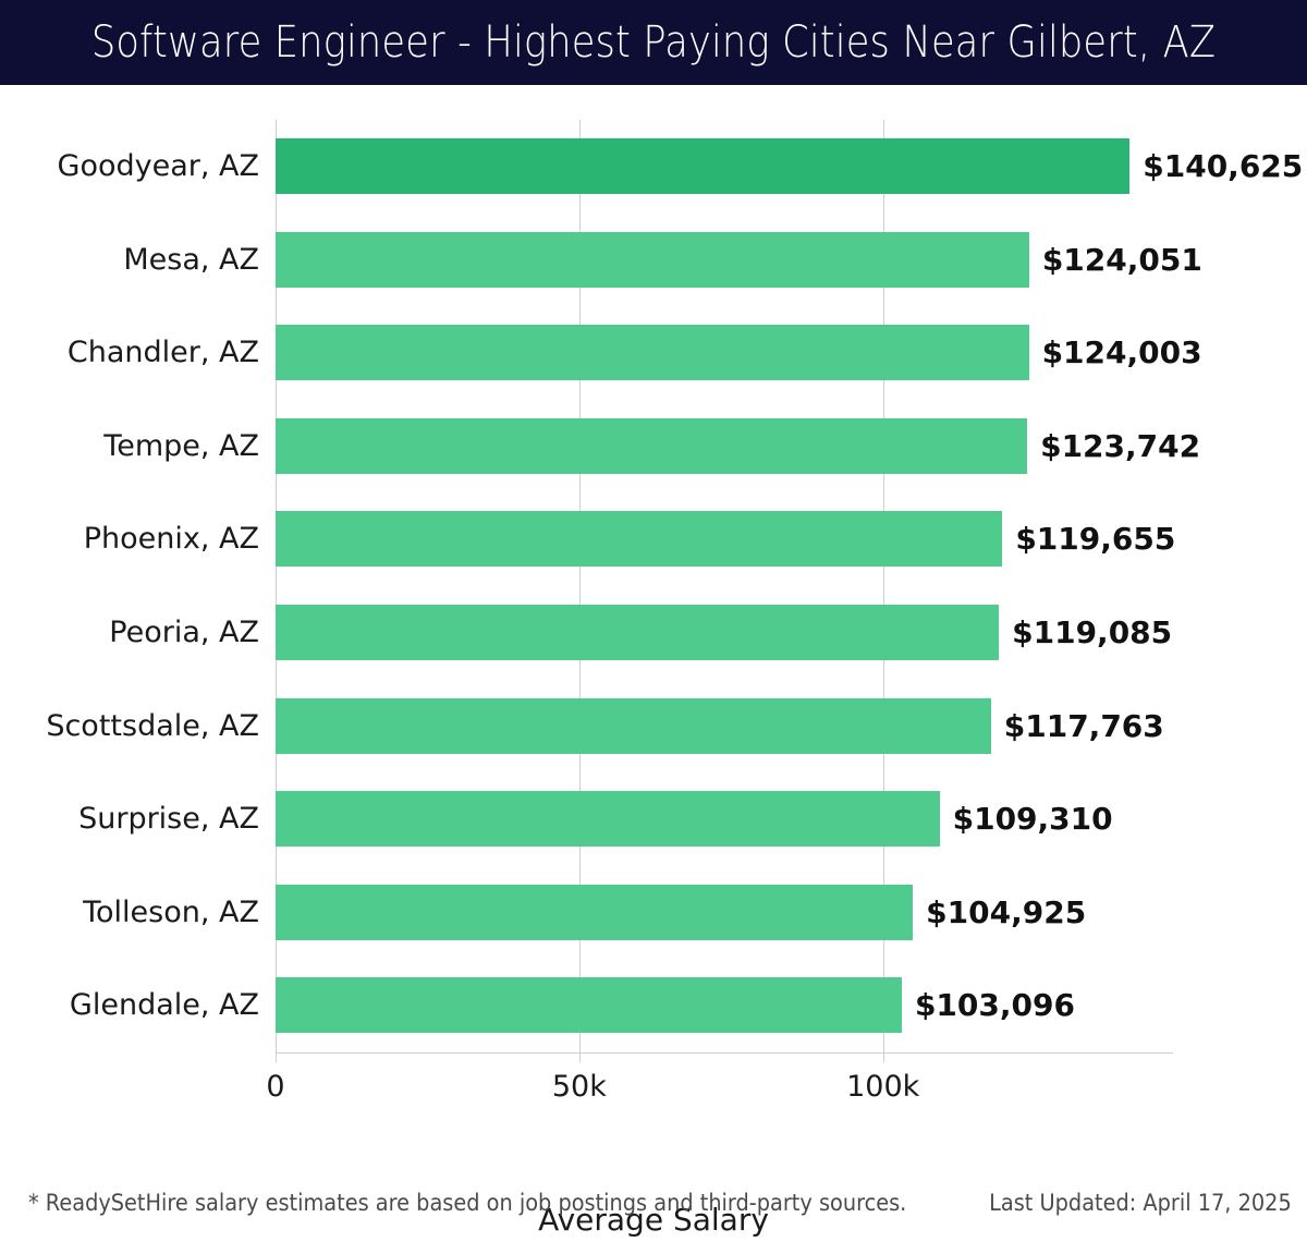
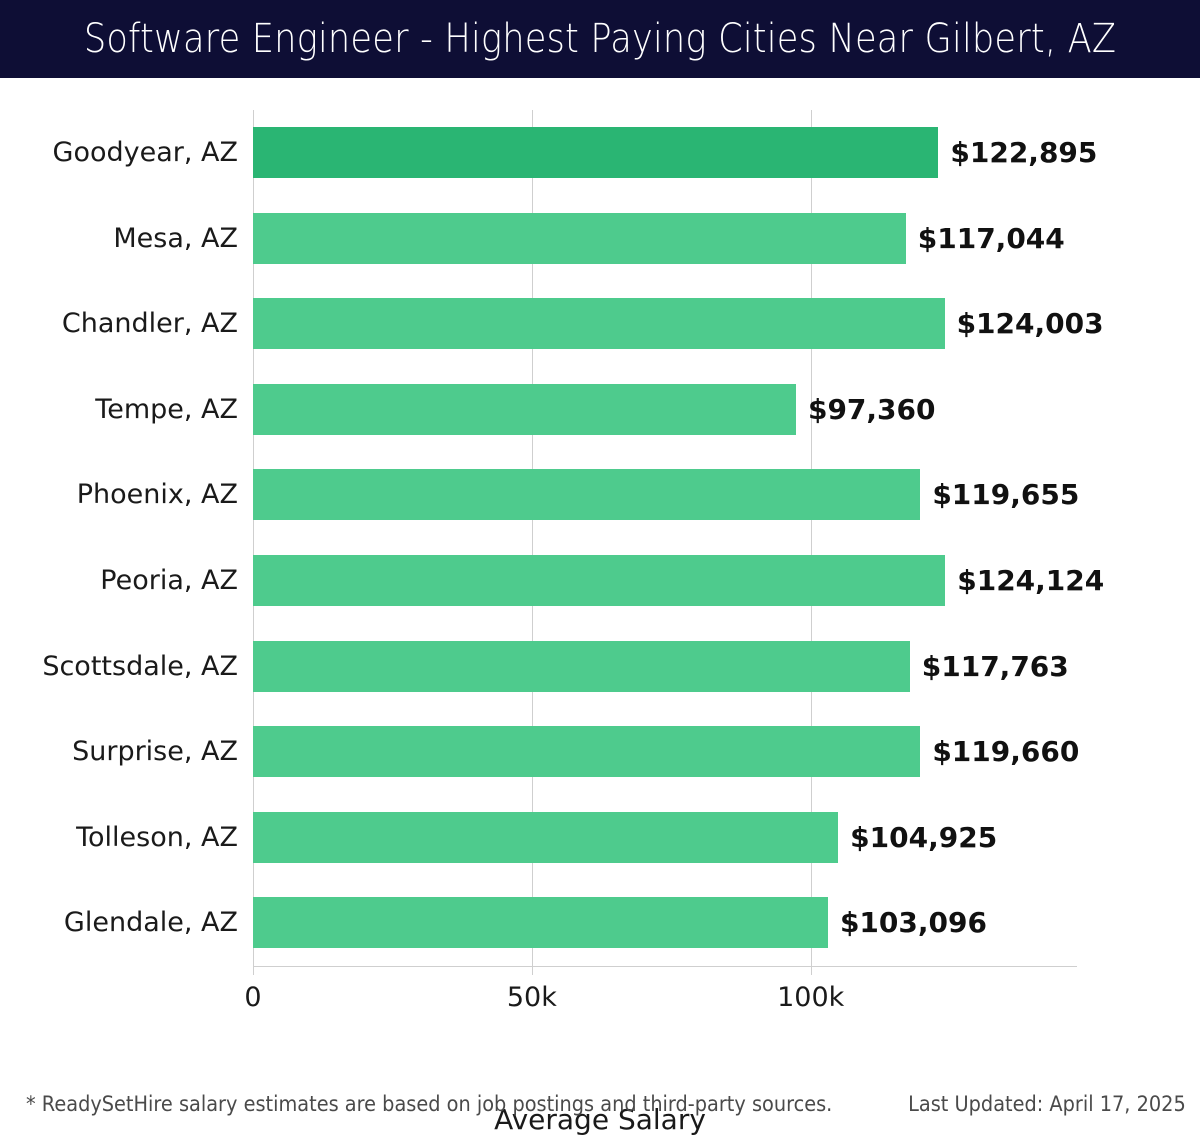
Goodyear, AZ: $140,625 -> $122,895
Mesa, AZ: $124,051 -> $117,044
Tempe, AZ: $123,742 -> $97,360
Peoria, AZ: $119,085 -> $124,124
Surprise, AZ: $109,310 -> $119,660
